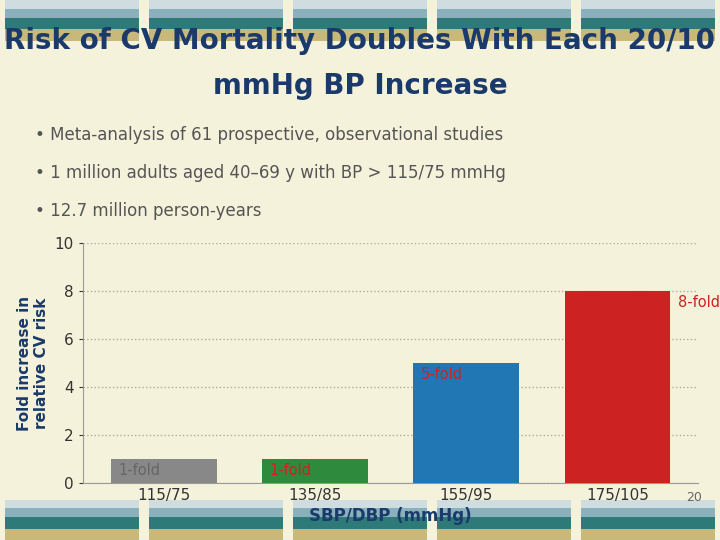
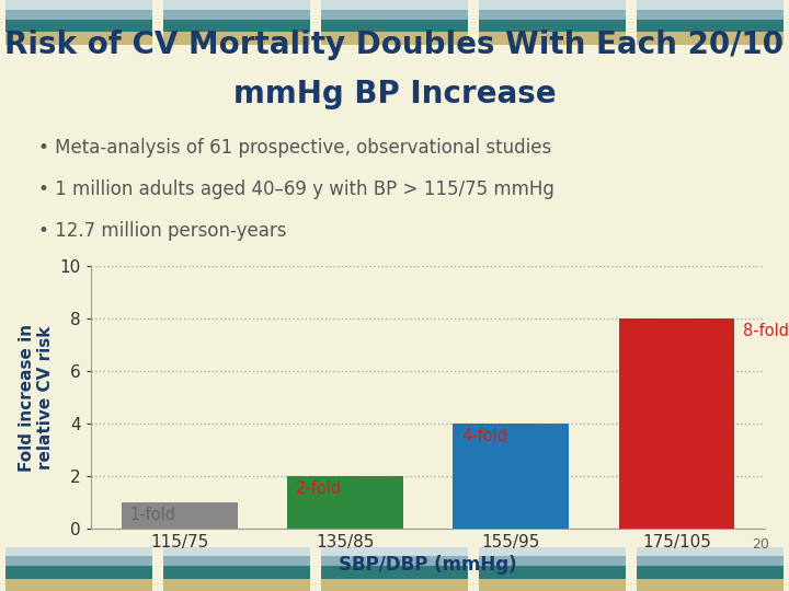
135/85: 1 -> 2
155/95: 5 -> 4
